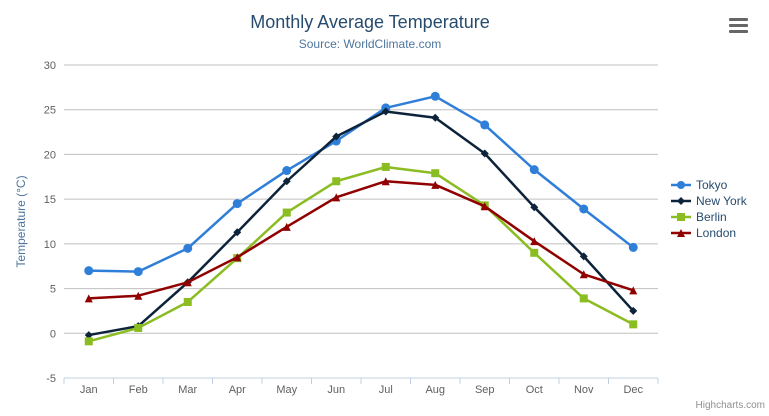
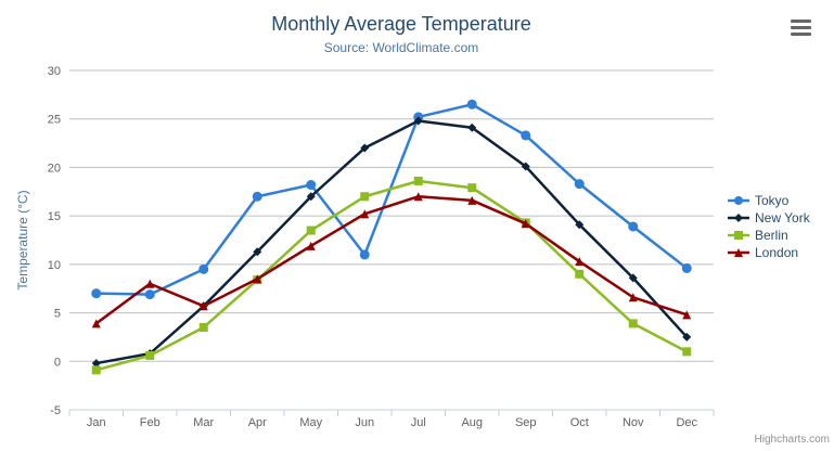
London/Feb: 4 -> 8
Tokyo/Apr: 14 -> 17
Tokyo/Jun: 22 -> 11
